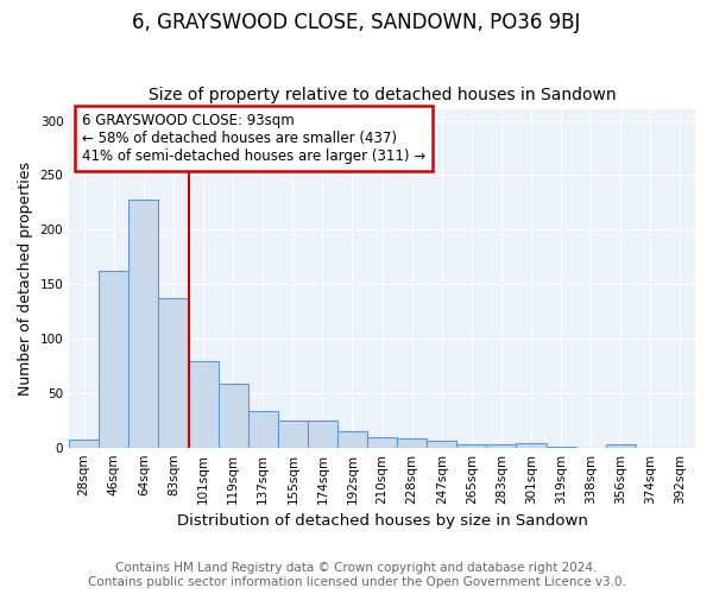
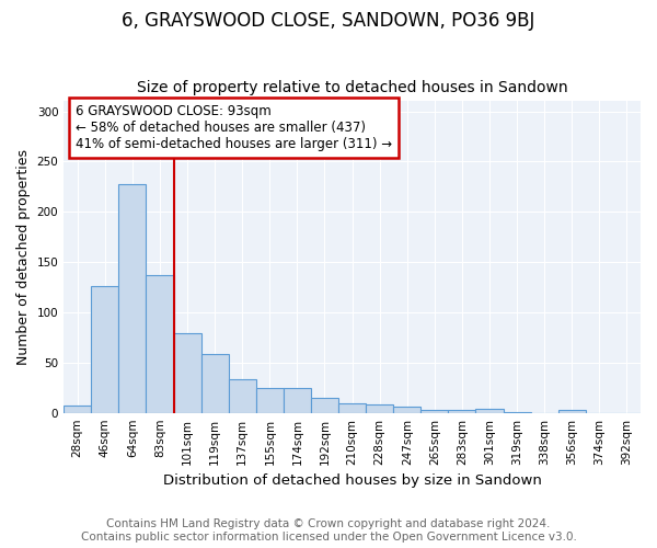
46sqm: 162 -> 126
